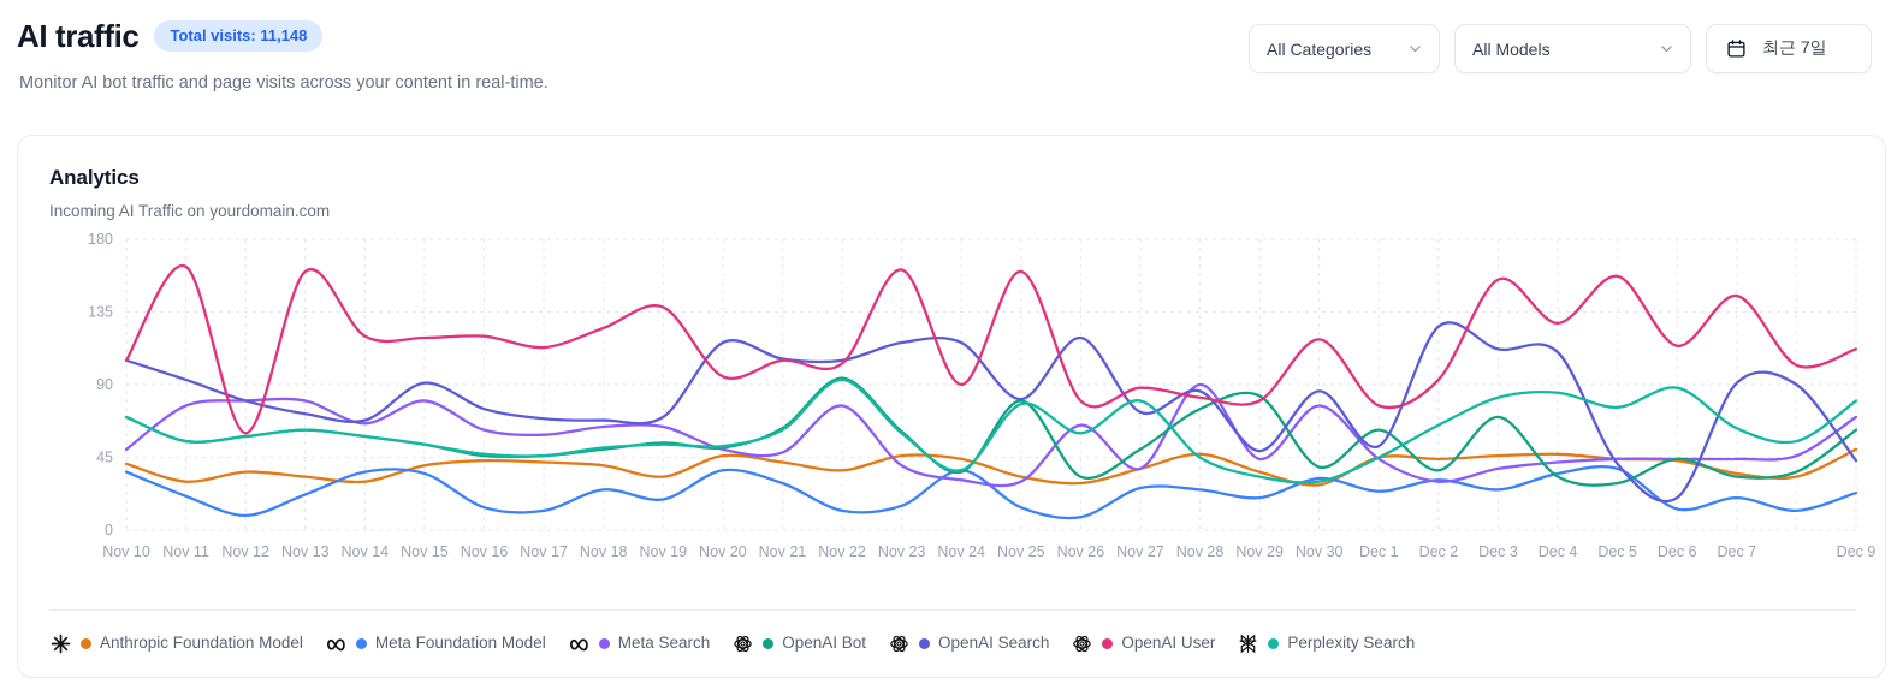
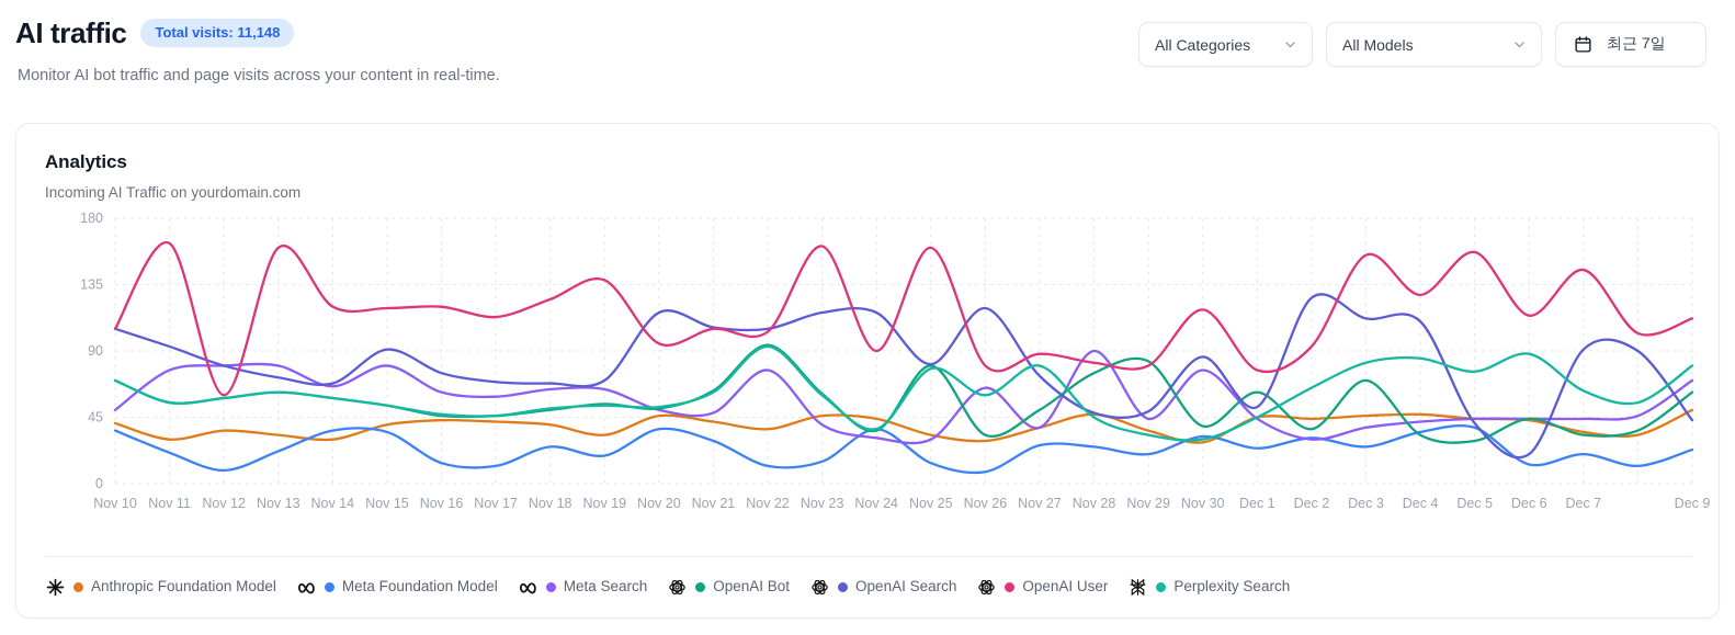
OpenAI Search/Nov 28: 86 -> 48
